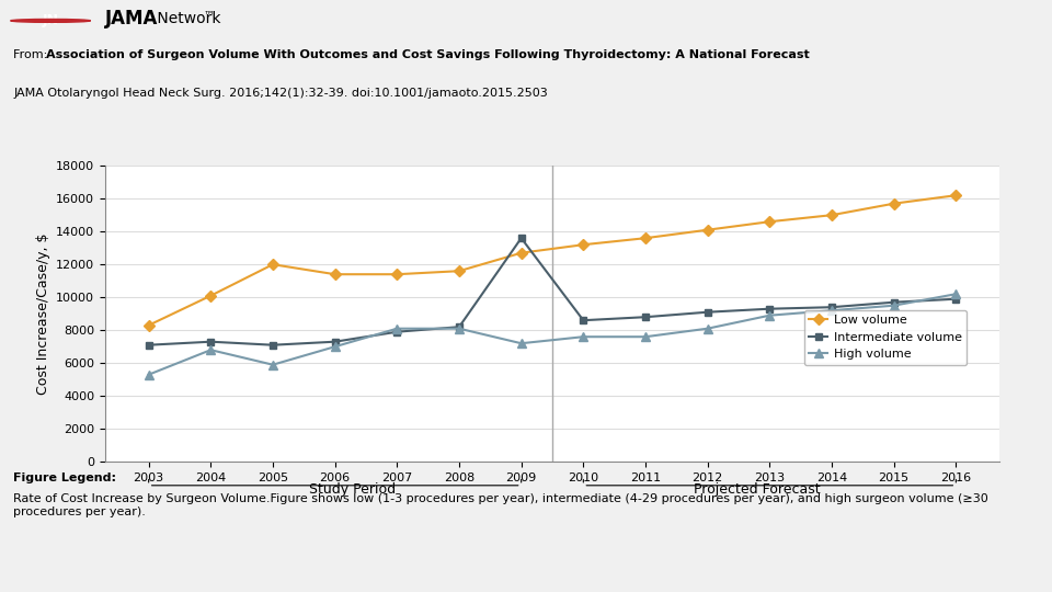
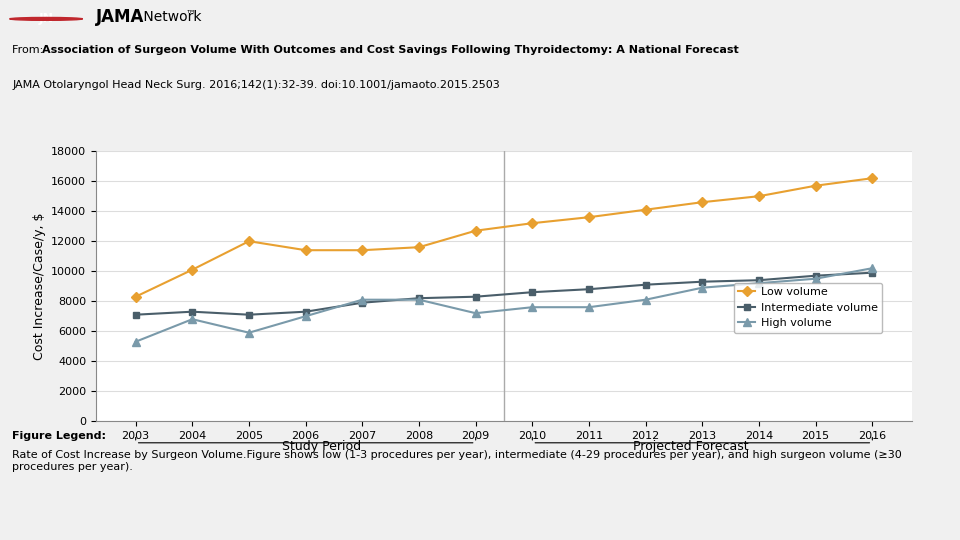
Intermediate volume/2009: 13600 -> 8300
